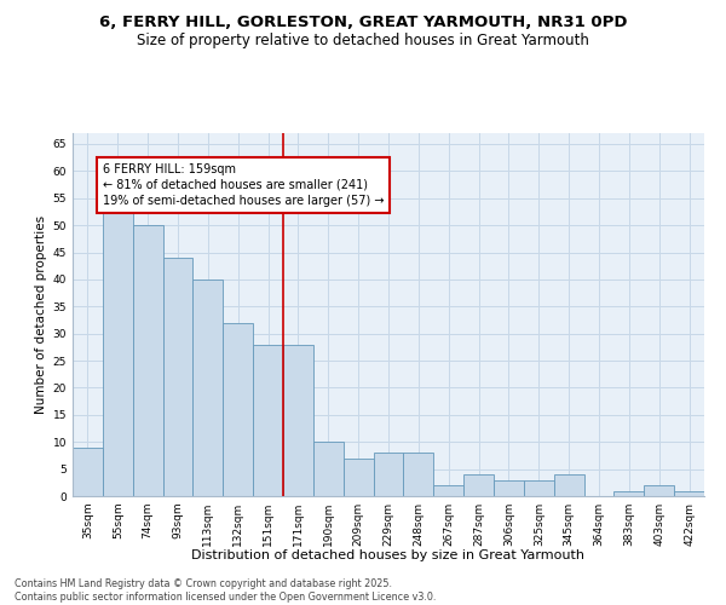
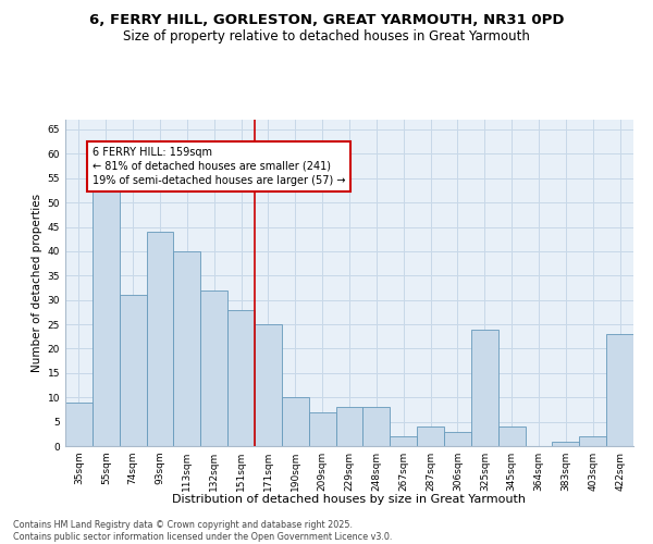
74sqm: 50 -> 31
171sqm: 28 -> 25
325sqm: 3 -> 24
422sqm: 1 -> 23
